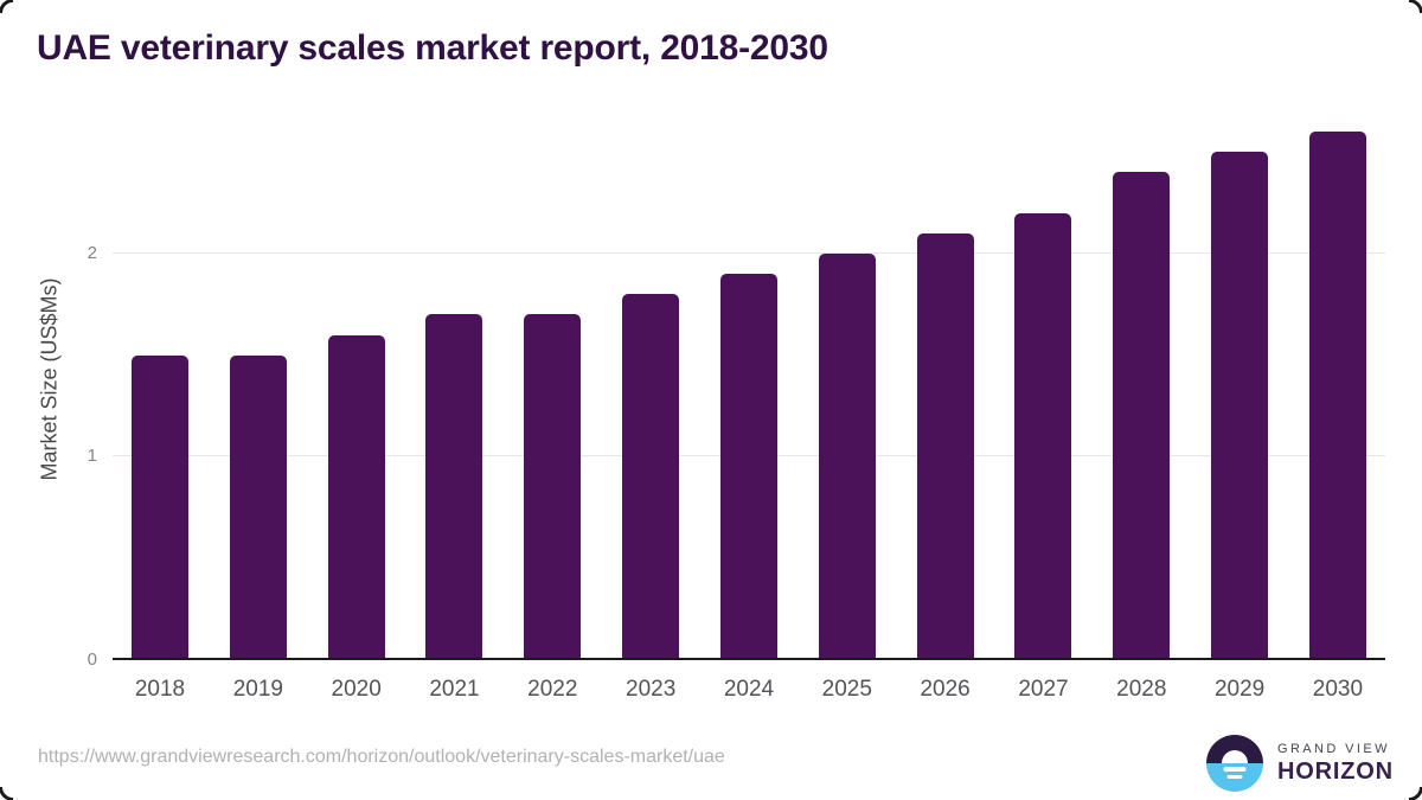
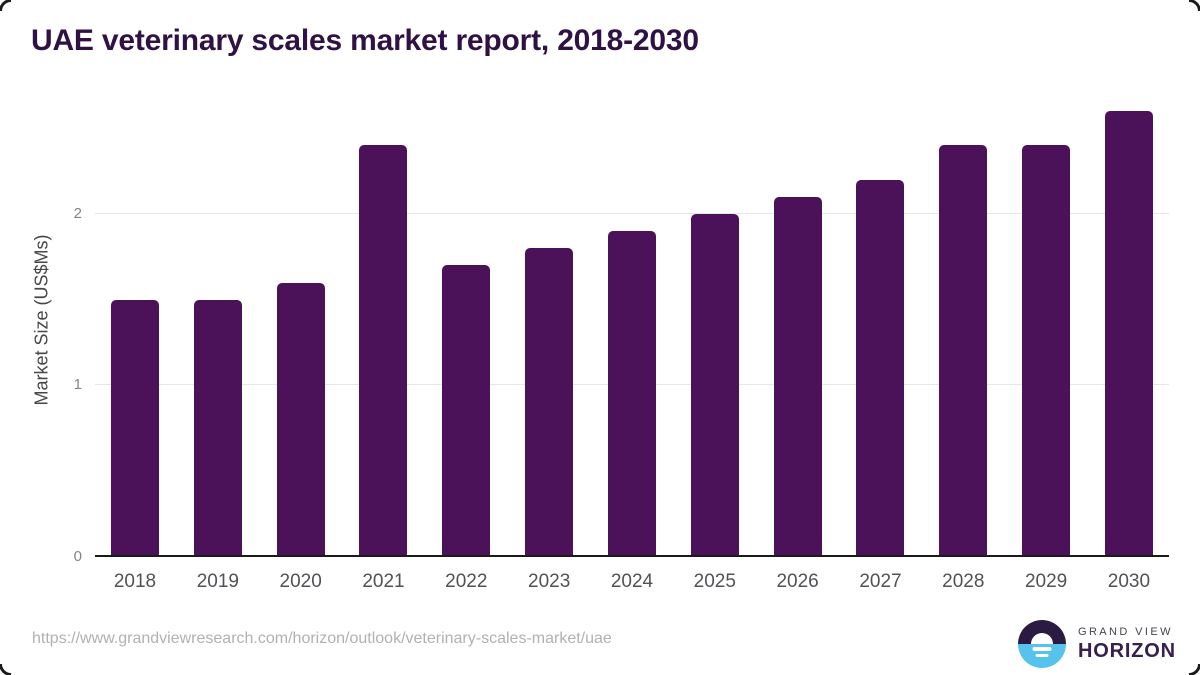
2021: 1.7 -> 2.4
2029: 2.5 -> 2.4
